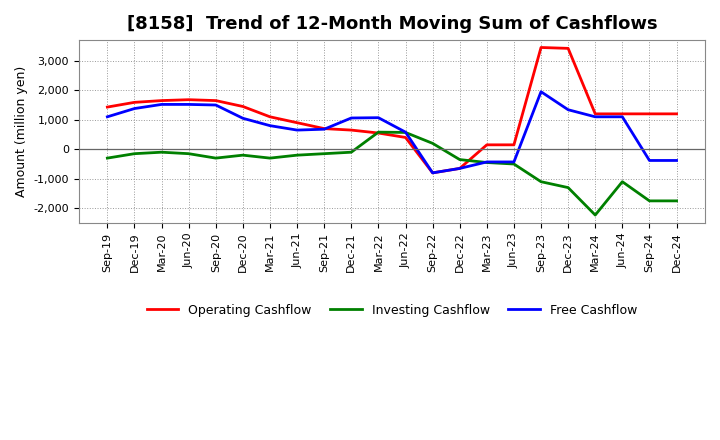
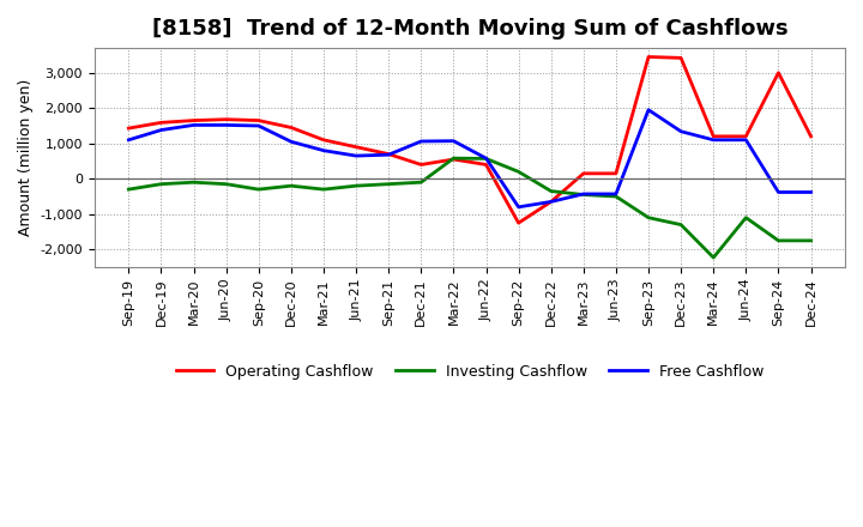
Operating Cashflow/Dec-21: 650 -> 400
Operating Cashflow/Sep-22: -800 -> -1,250
Operating Cashflow/Sep-24: 1,200 -> 3,000
